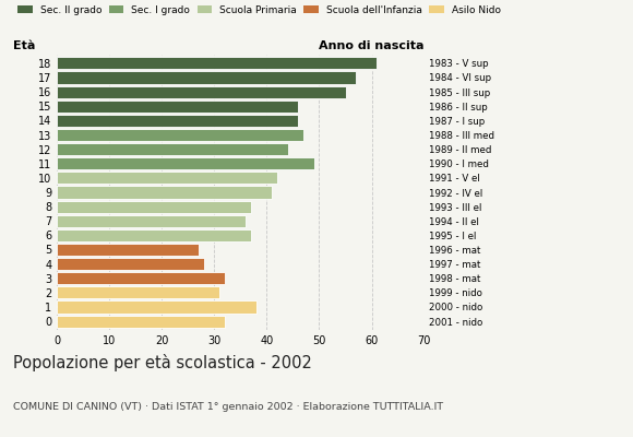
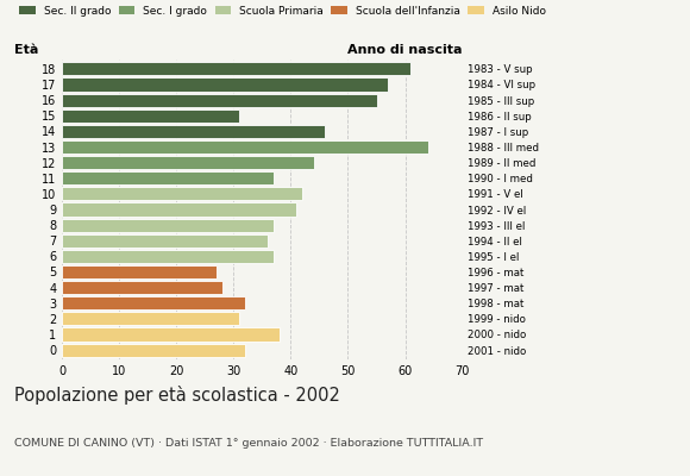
15: 46 -> 31
13: 47 -> 64
11: 49 -> 37
